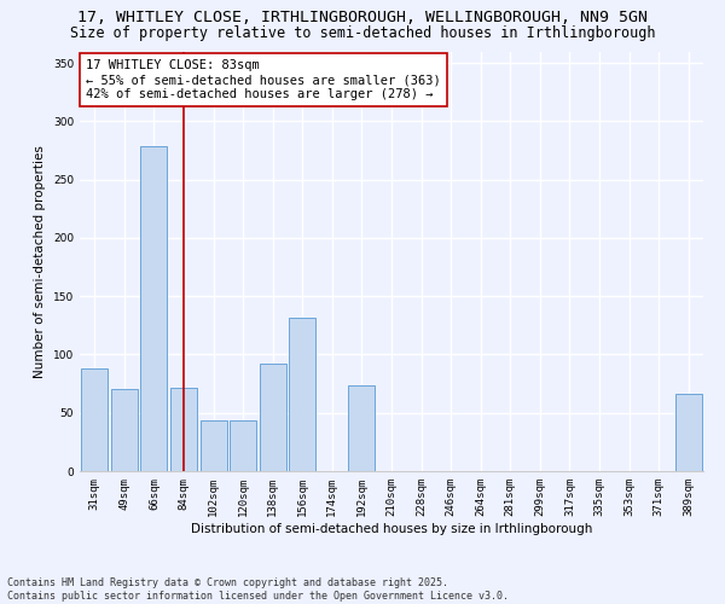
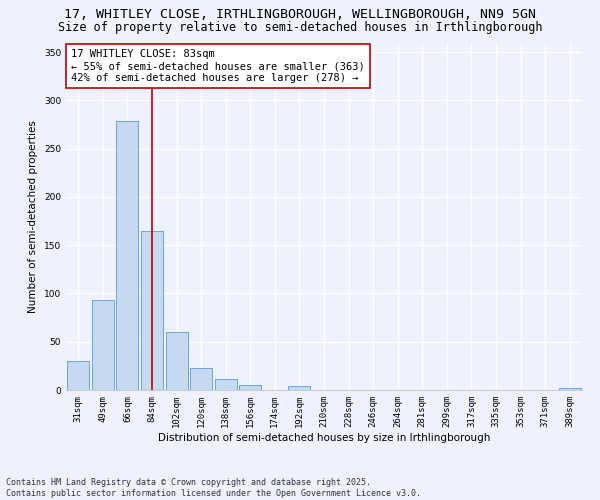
31sqm: 88 -> 30
49sqm: 70 -> 93
84sqm: 72 -> 165
102sqm: 44 -> 60
120sqm: 44 -> 23
138sqm: 92 -> 11
156sqm: 132 -> 5
192sqm: 74 -> 4
389sqm: 66 -> 2
